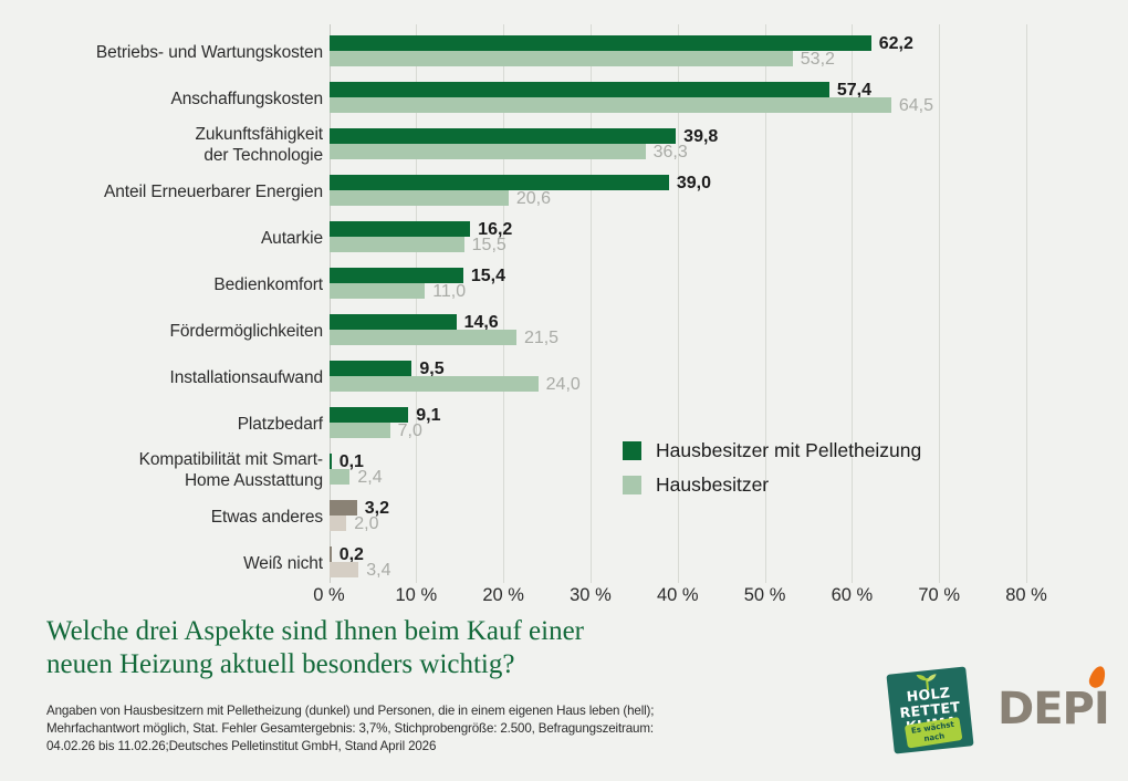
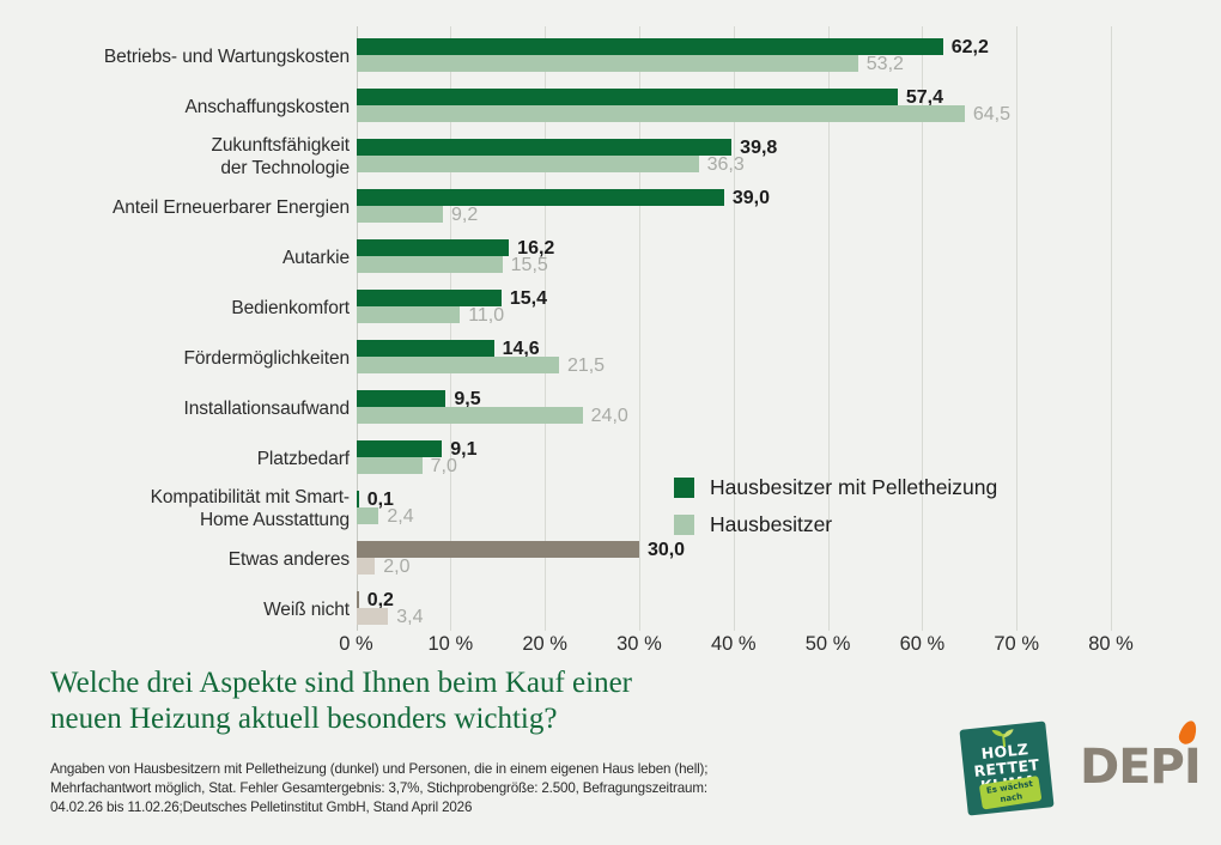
Hausbesitzer/Anteil Erneuerbarer Energien: 20,6 -> 9,2
Hausbesitzer mit Pelletheizung/Etwas anderes: 3,2 -> 30,0
